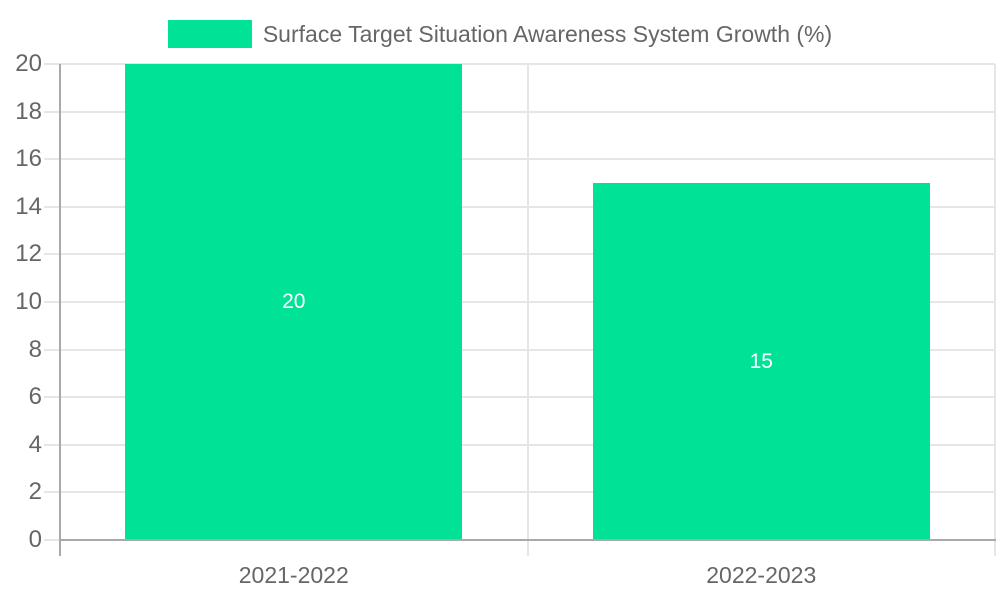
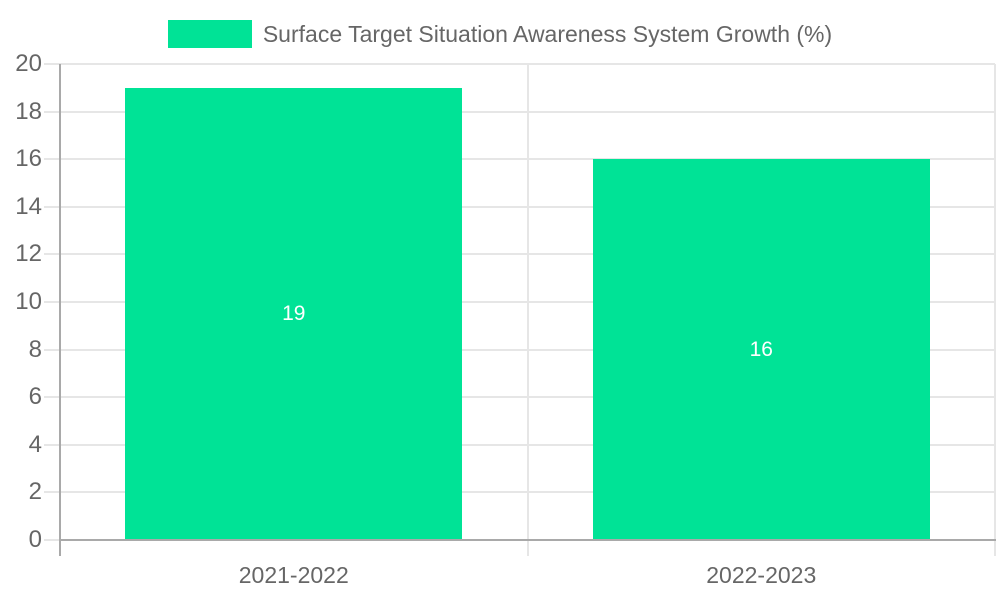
2021-2022: 20 -> 19
2022-2023: 15 -> 16
